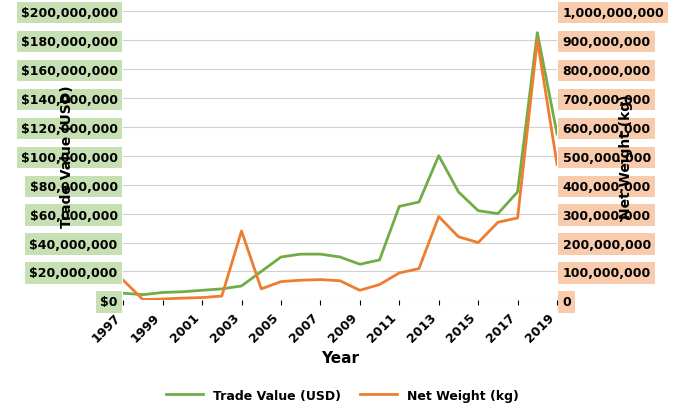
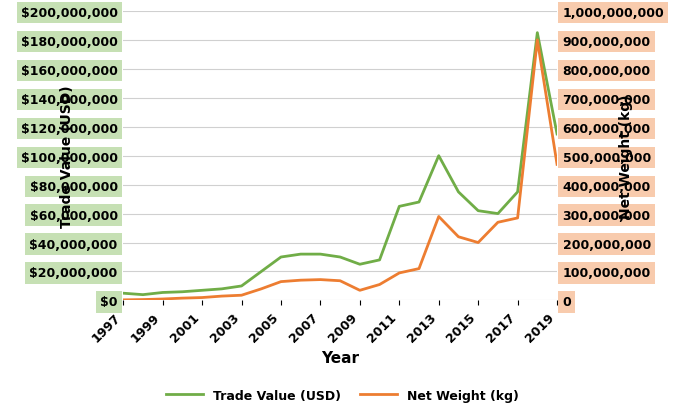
Net Weight (kg)/1997: 70,000,000 -> 2,000,000
Net Weight (kg)/2003: 240,000,000 -> 18,000,000
